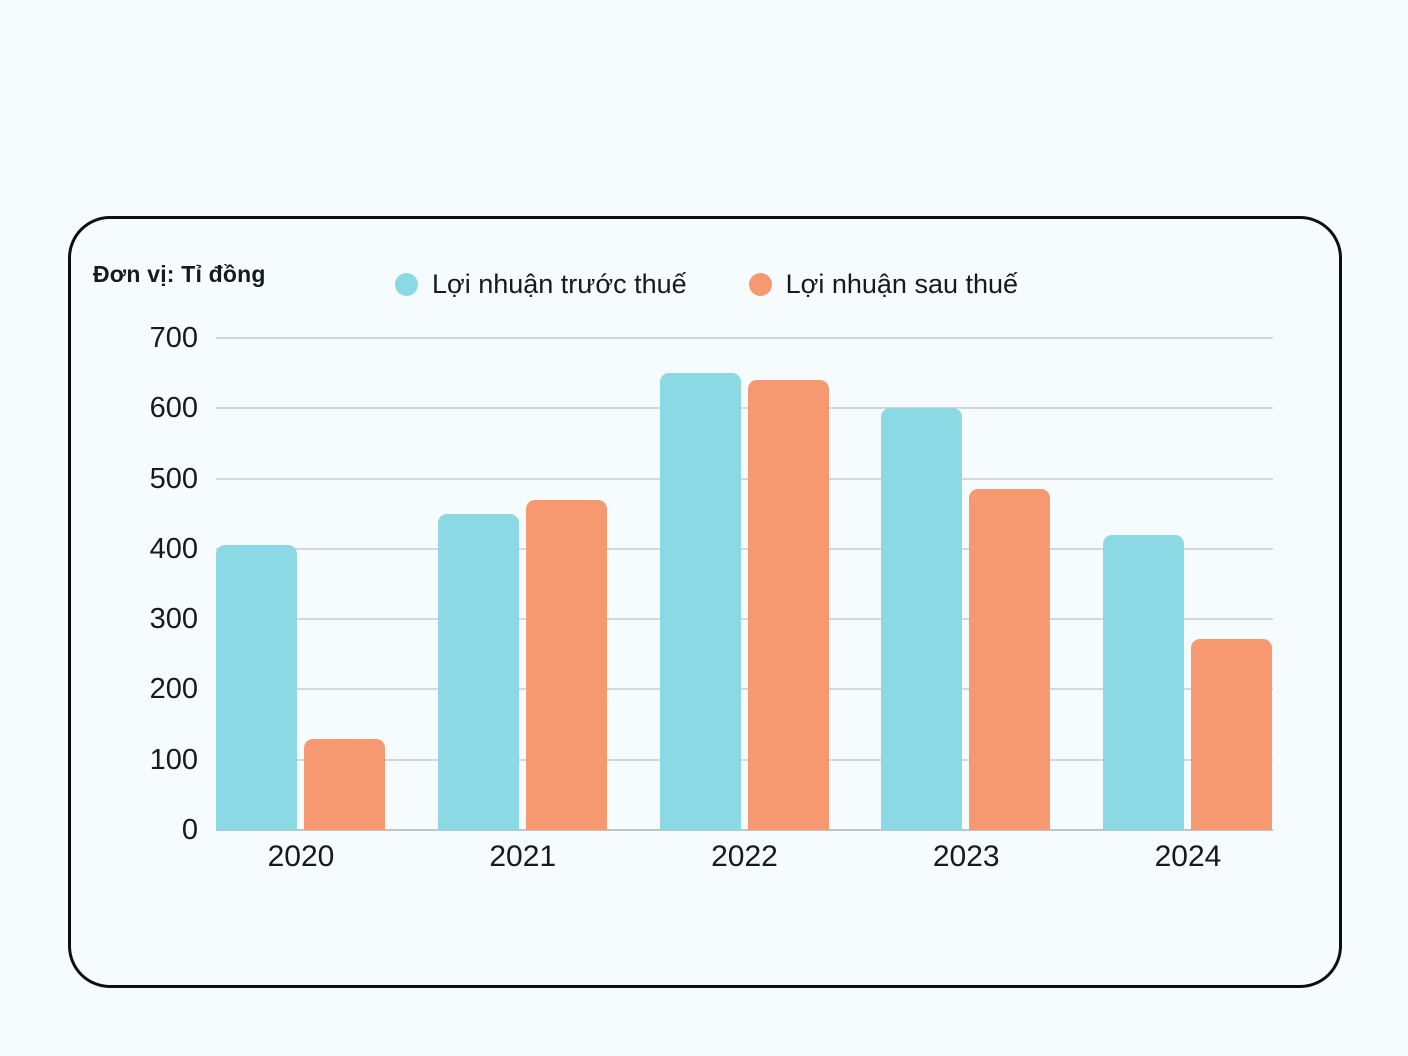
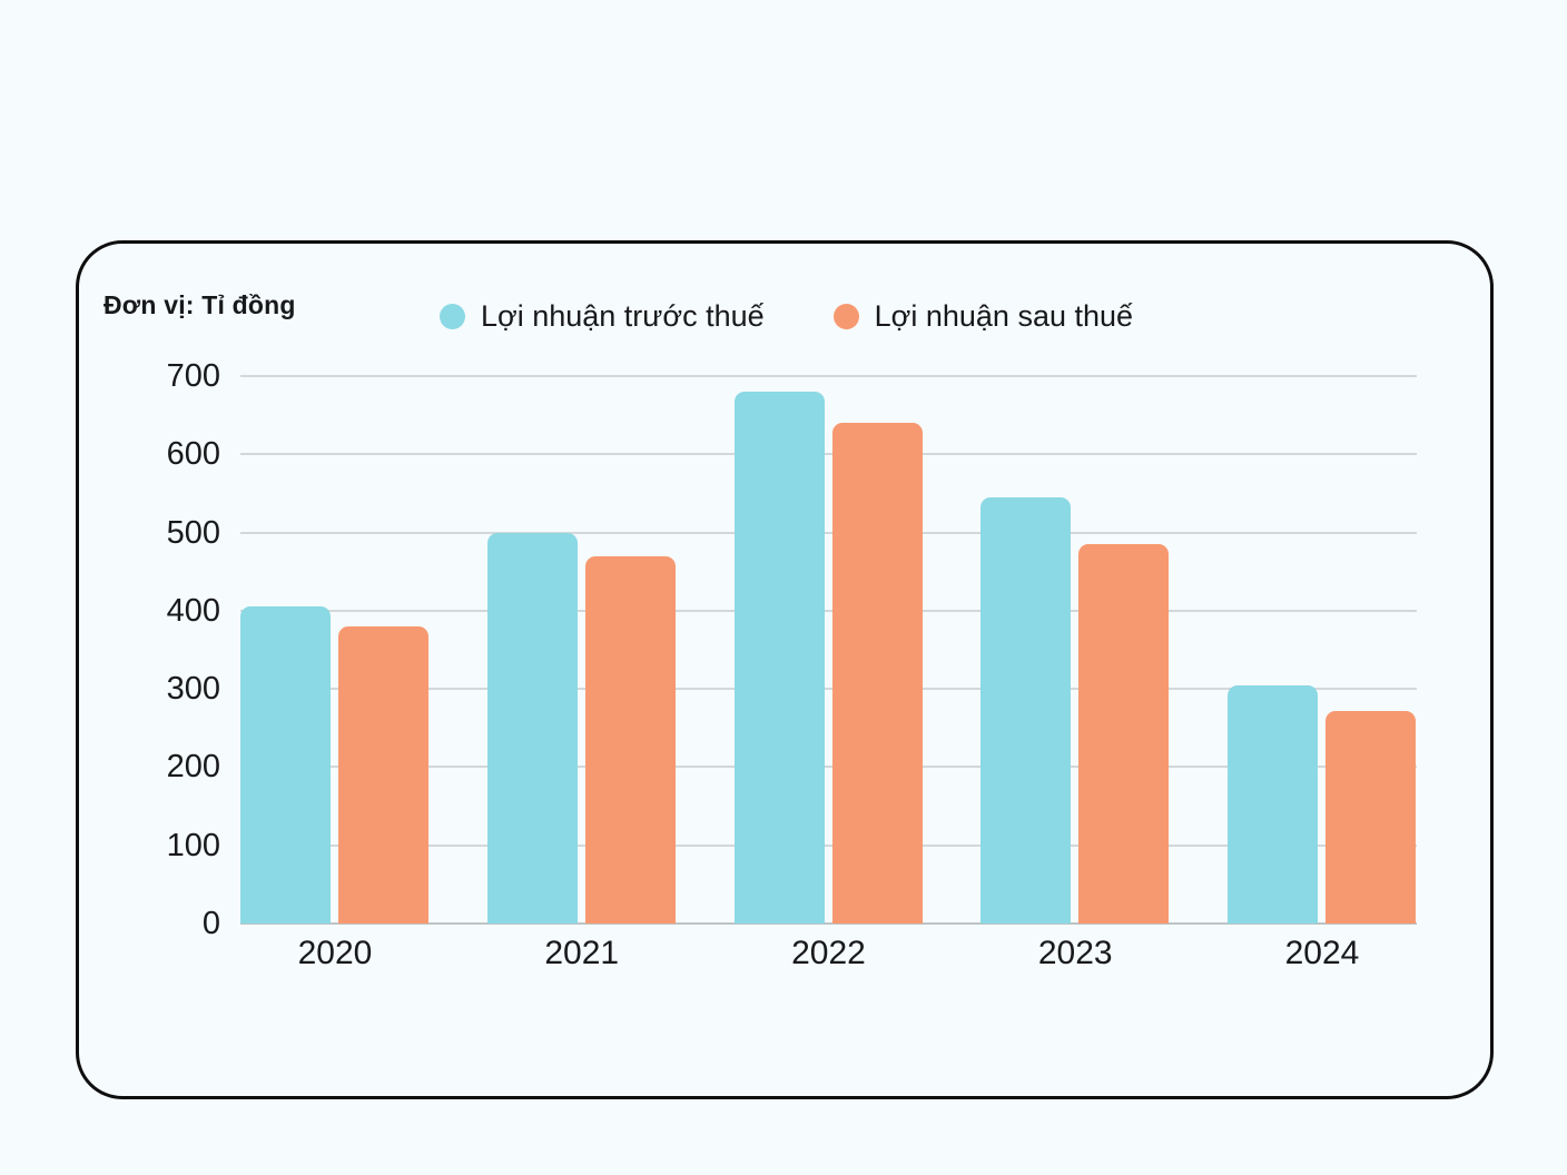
Lợi nhuận sau thuế/2020: 130 -> 380
Lợi nhuận trước thuế/2021: 450 -> 500
Lợi nhuận trước thuế/2022: 650 -> 680
Lợi nhuận trước thuế/2023: 600 -> 540
Lợi nhuận trước thuế/2024: 420 -> 300
